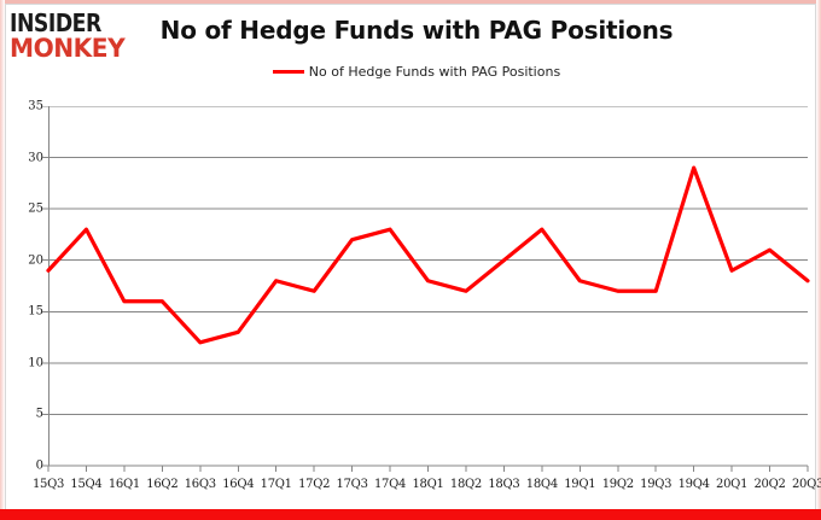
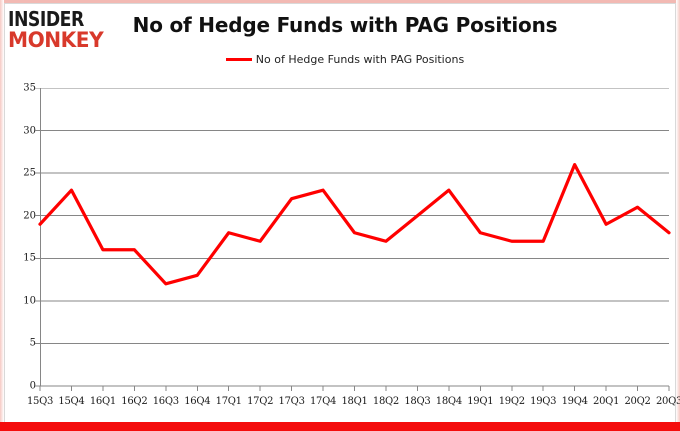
19Q4: 29 -> 26
